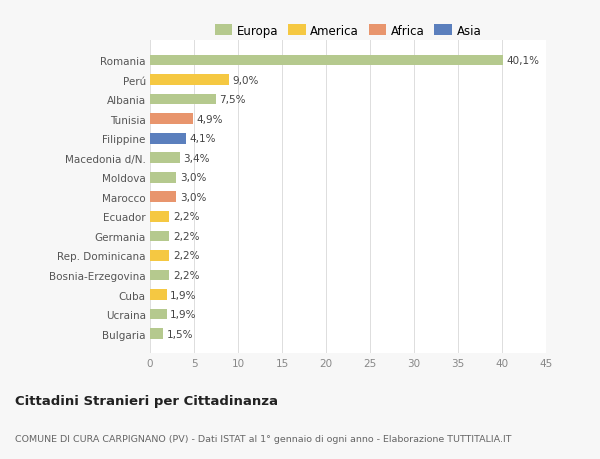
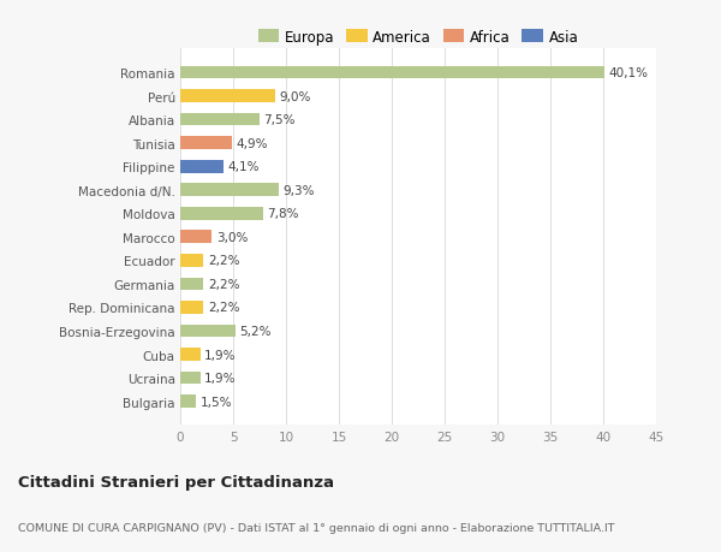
Macedonia d/N.: 3,4% -> 9,3%
Moldova: 3,0% -> 7,8%
Bosnia-Erzegovina: 2,2% -> 5,2%
